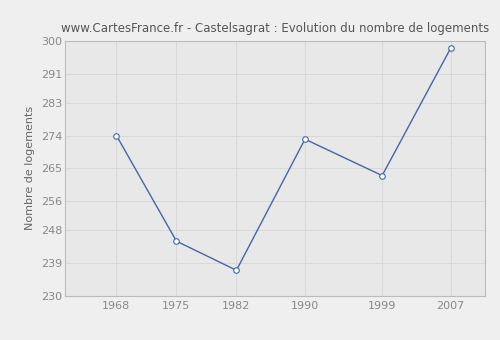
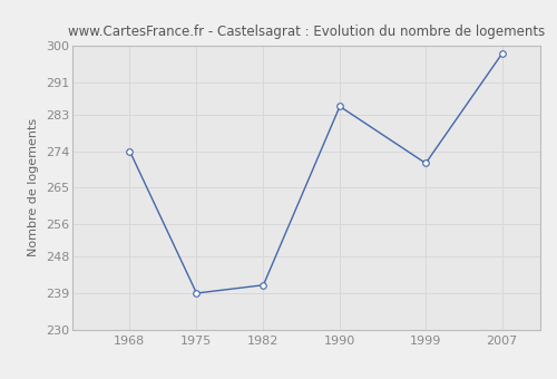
1975: 245 -> 239
1982: 237 -> 241
1990: 273 -> 285
1999: 263 -> 271
